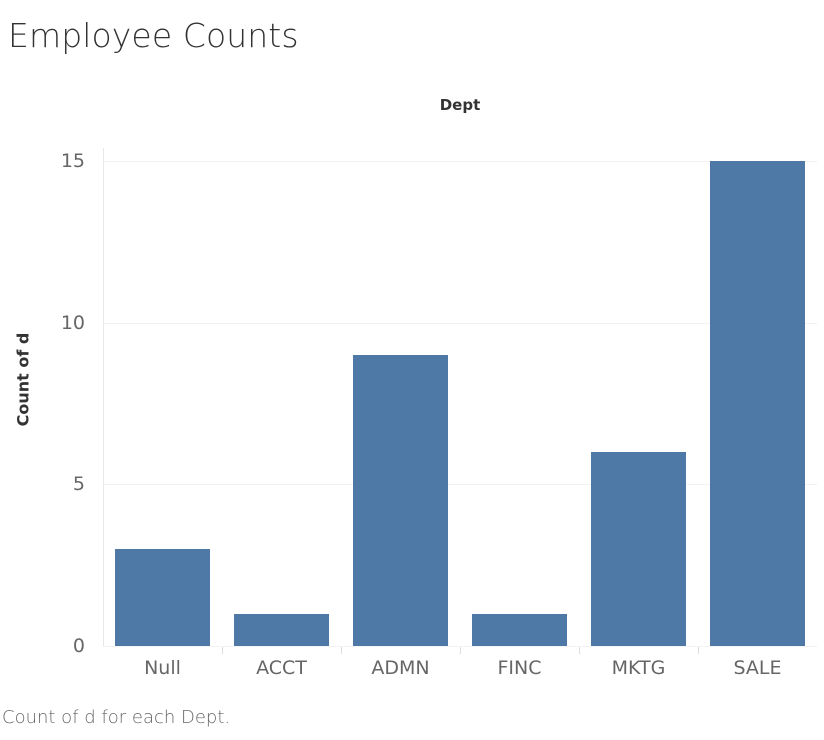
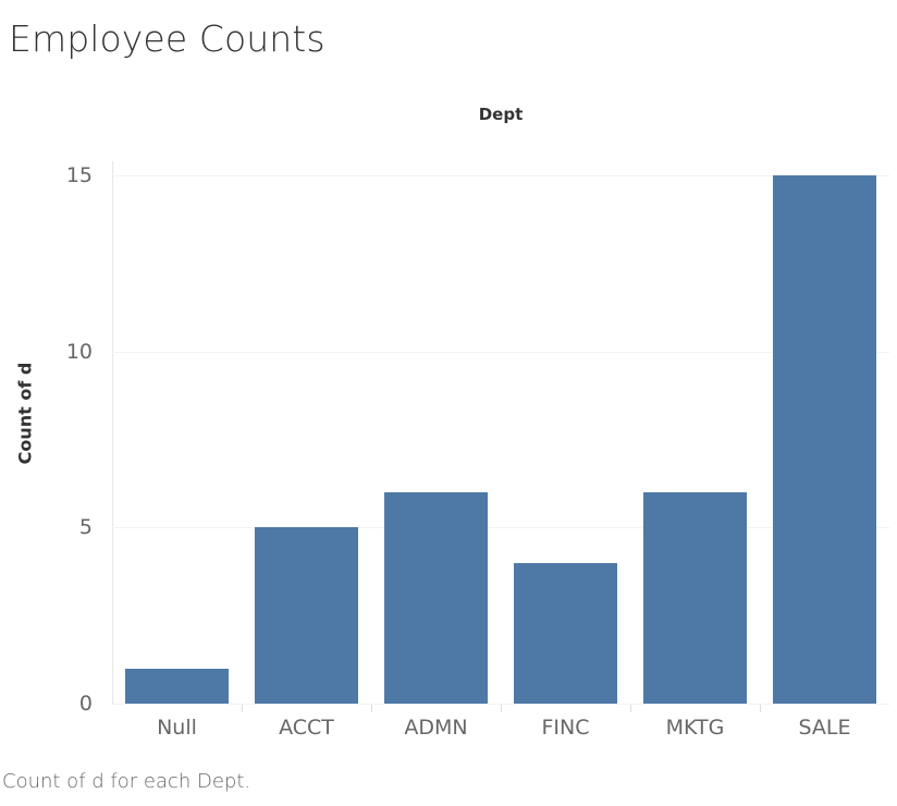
Null: 3 -> 1
ACCT: 1 -> 5
ADMN: 9 -> 6
FINC: 1 -> 4
